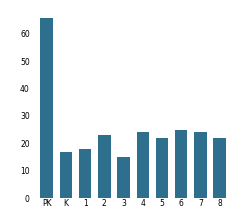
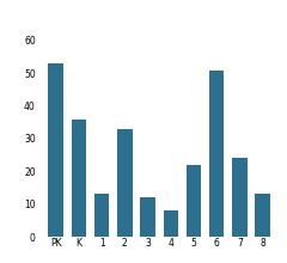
PK: 66 -> 53
K: 17 -> 36
1: 18 -> 13
2: 23 -> 33
3: 15 -> 12
4: 24 -> 8
6: 25 -> 51
8: 22 -> 13
